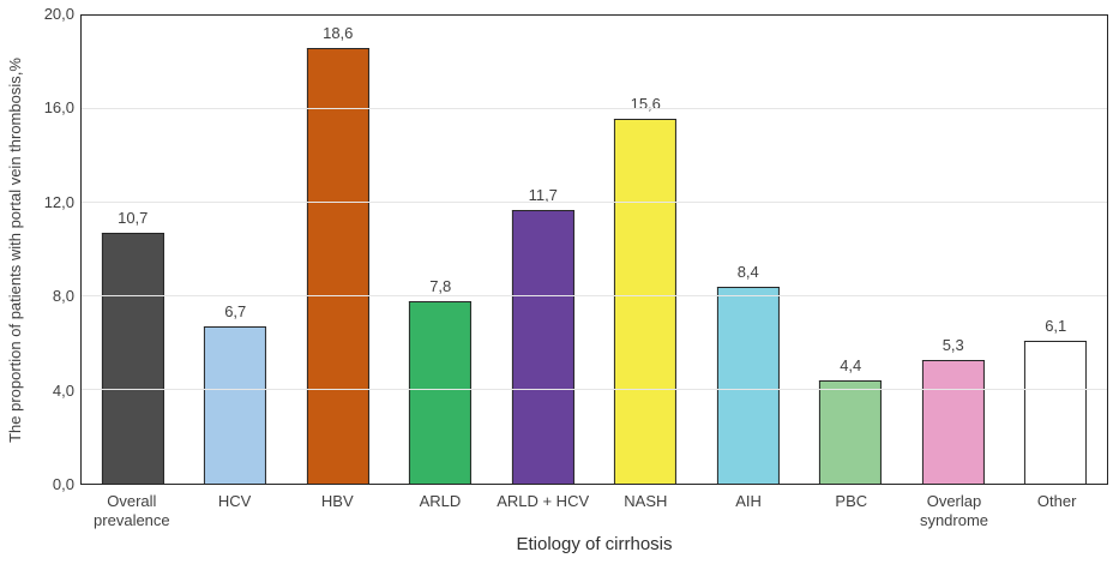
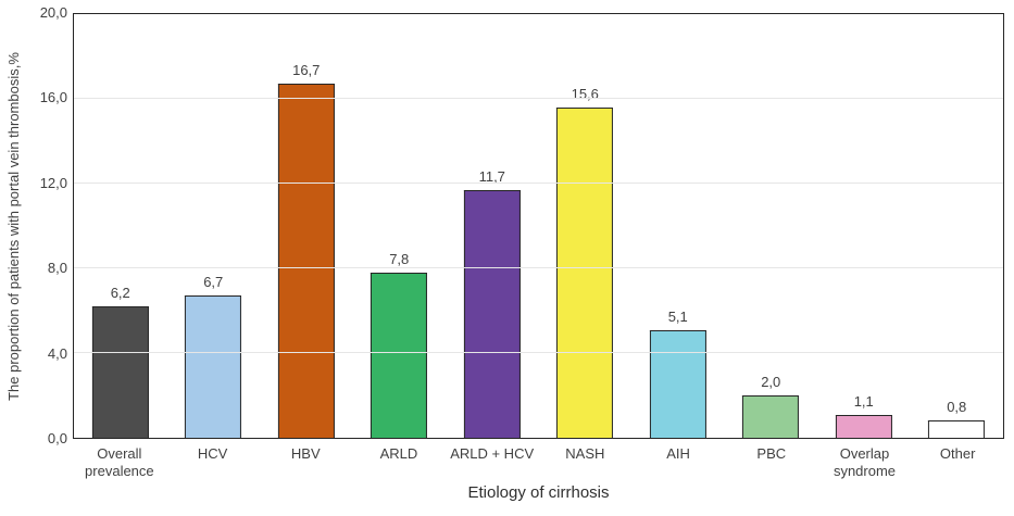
Overall prevalence: 10,7 -> 6,2
HBV: 18,6 -> 16,7
AIH: 8,4 -> 5,1
PBC: 4,4 -> 2,0
Overlap syndrome: 5,3 -> 1,1
Other: 6,1 -> 0,8
